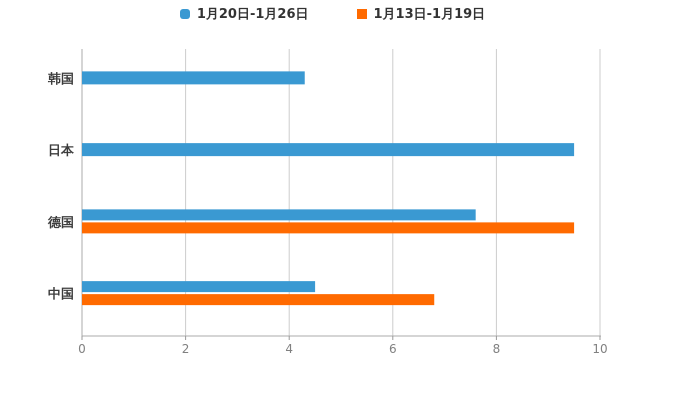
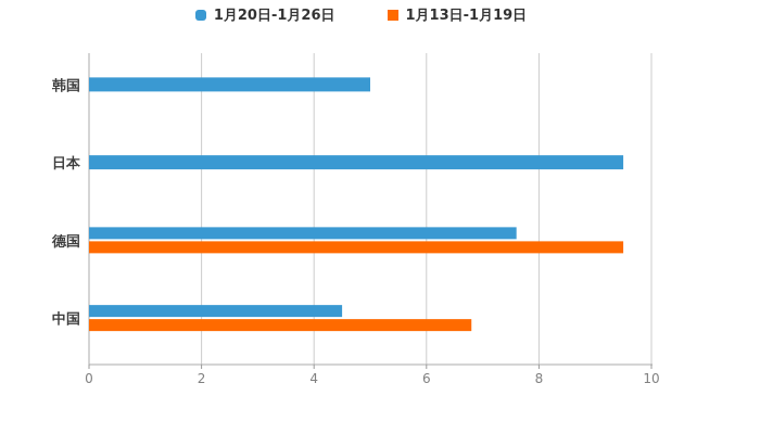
1月20日-1月26日/韩国: 4.3 -> 5.0
